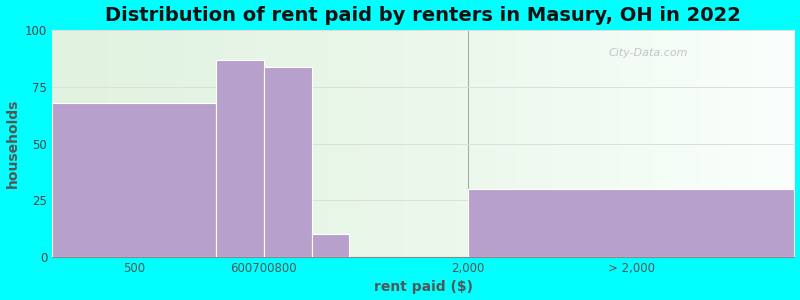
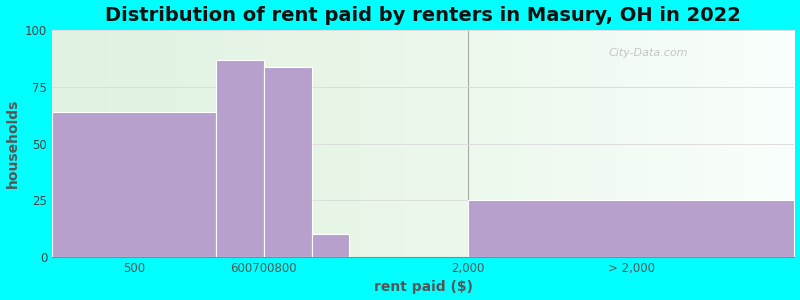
500: 68 -> 64
> 2,000: 30 -> 25
